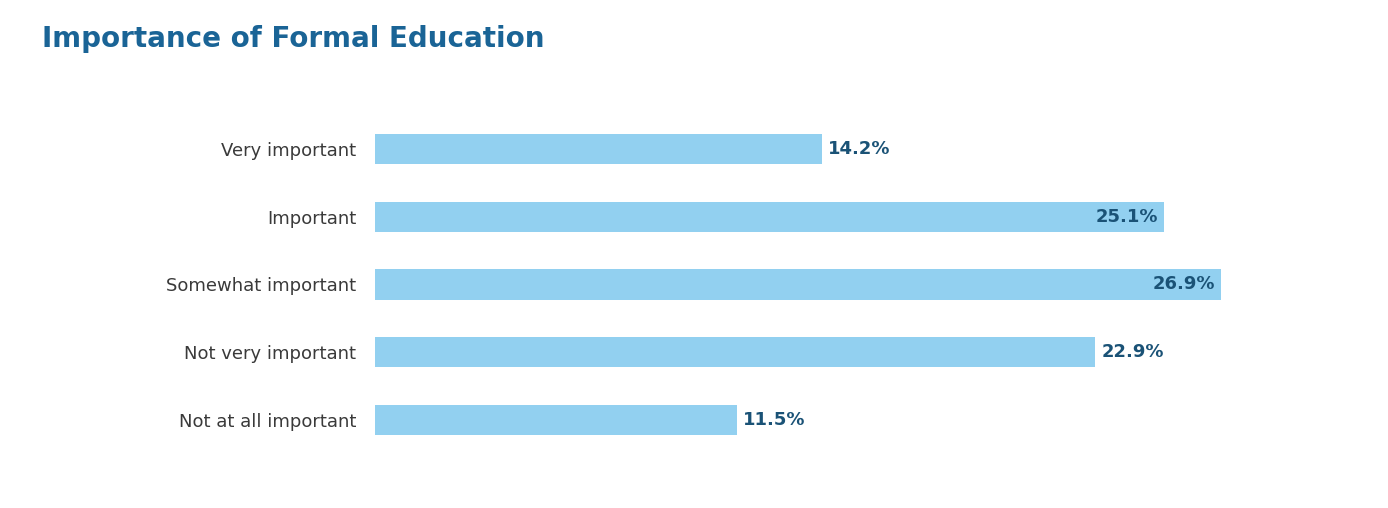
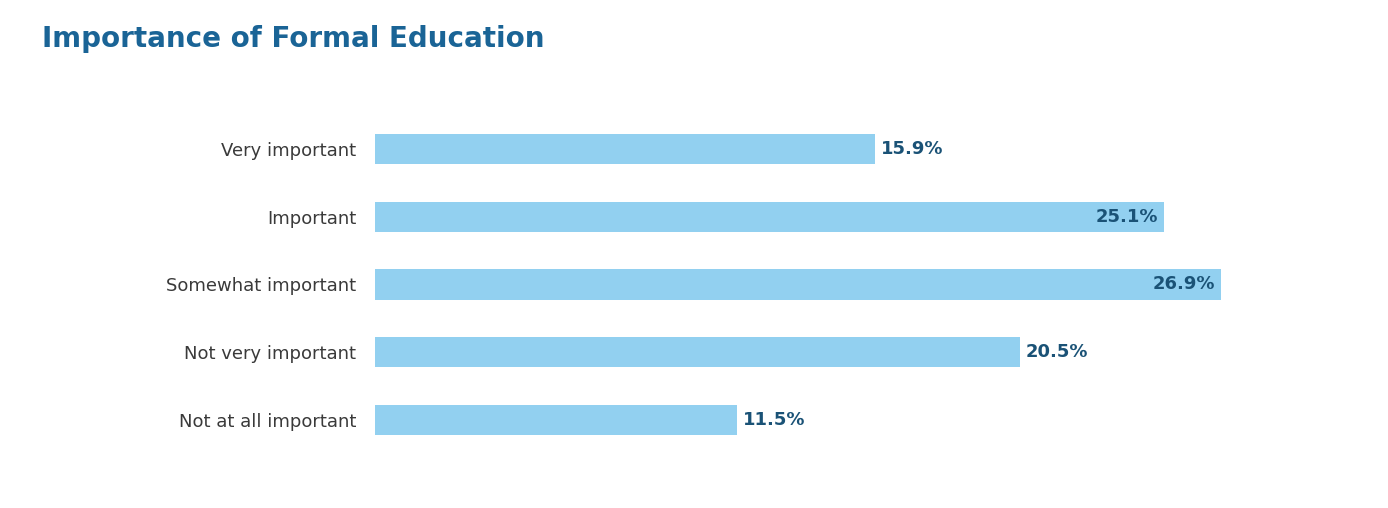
Very important: 14.2% -> 15.9%
Not very important: 22.9% -> 20.5%
